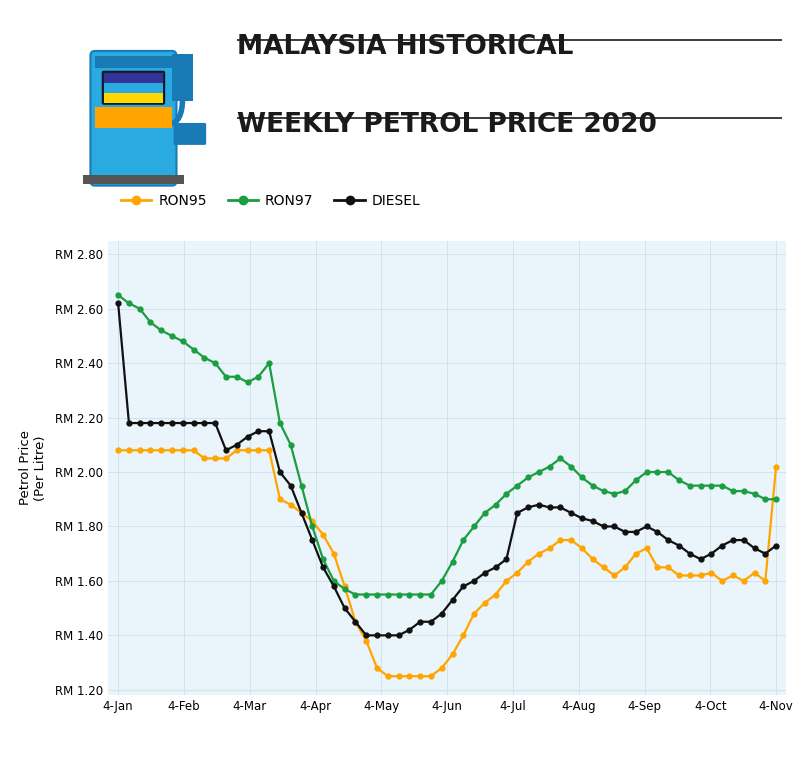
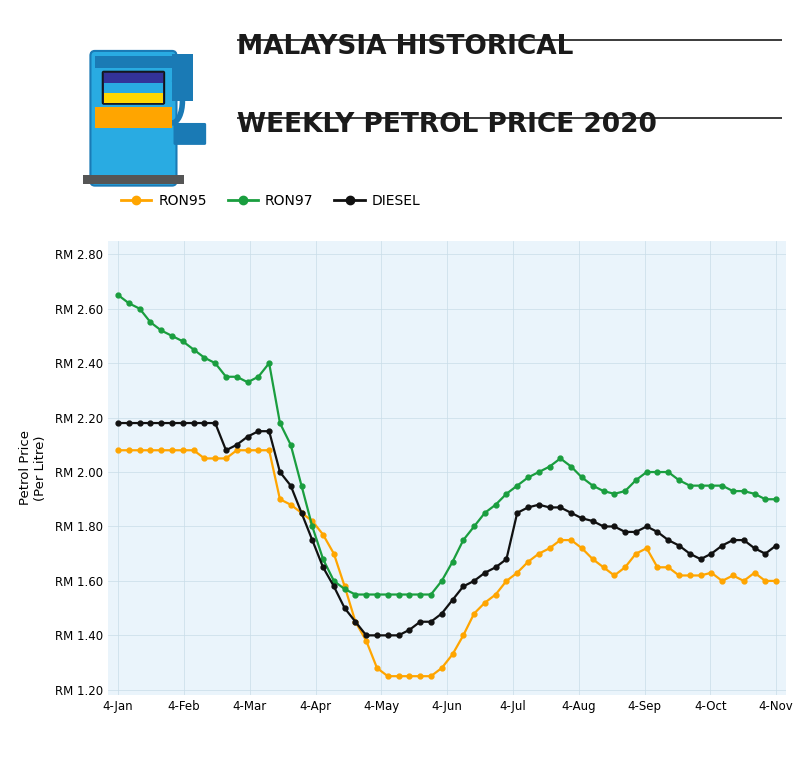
DIESEL/4-Jan: RM 2.62 -> RM 2.18
RON95/4-Nov: RM 2.02 -> RM 1.60
